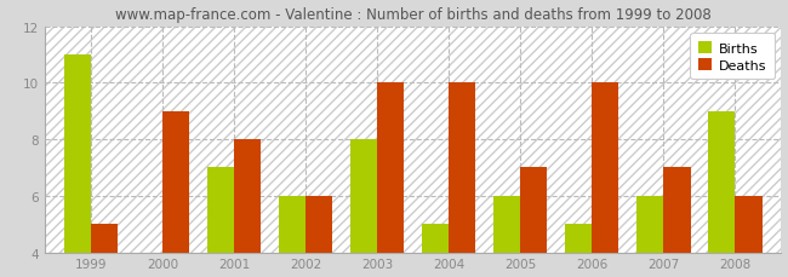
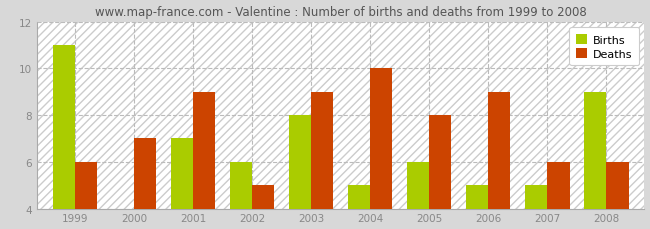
Deaths/1999: 5 -> 6
Deaths/2000: 9 -> 7
Deaths/2001: 8 -> 9
Deaths/2002: 6 -> 5
Deaths/2003: 10 -> 9
Deaths/2005: 7 -> 8
Deaths/2006: 10 -> 9
Births/2007: 6 -> 5
Deaths/2007: 7 -> 6
